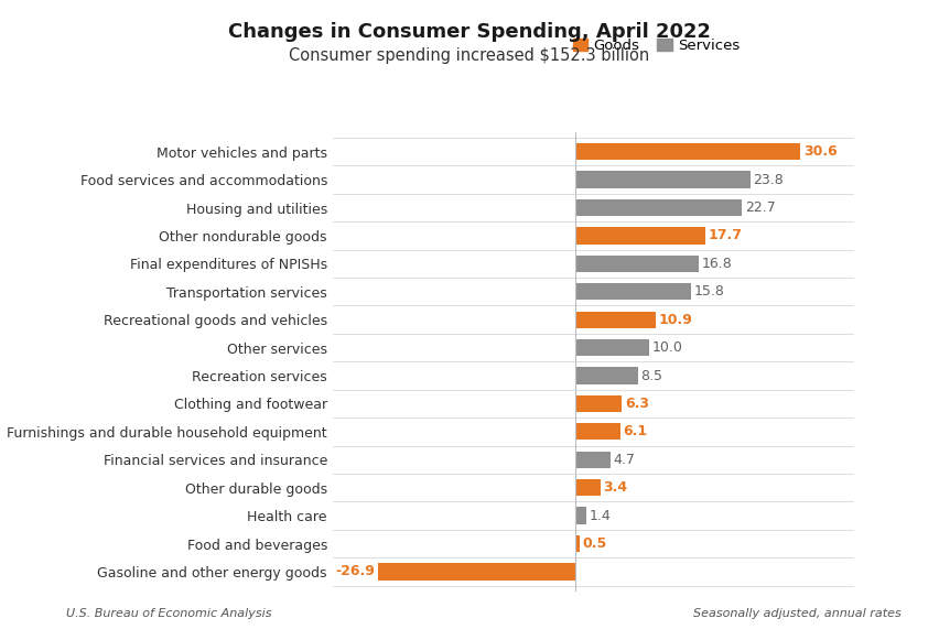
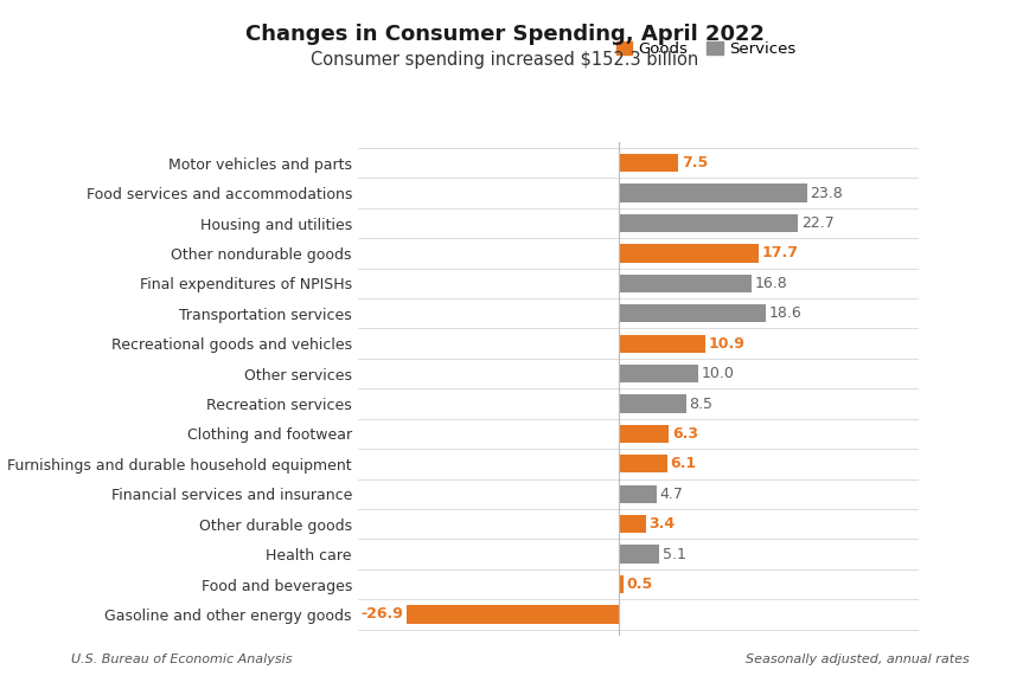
Motor vehicles and parts: 30.6 -> 7.5
Transportation services: 15.8 -> 18.6
Health care: 1.4 -> 5.1
